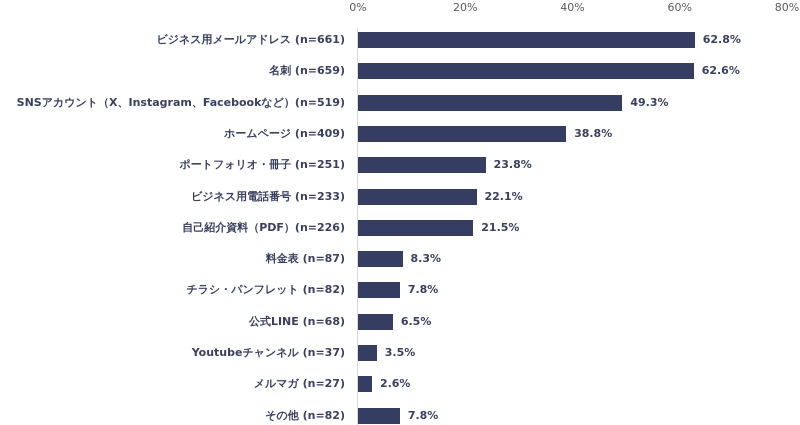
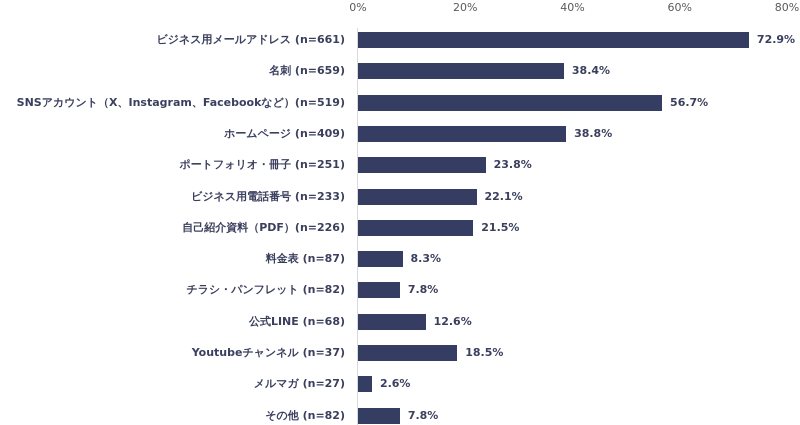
ビジネス用メールアドレス (n=661): 62.8% -> 72.9%
名刺 (n=659): 62.6% -> 38.4%
SNSアカウント（X、Instagram、Facebookなど）(n=519): 49.3% -> 56.7%
公式LINE (n=68): 6.5% -> 12.6%
Youtubeチャンネル (n=37): 3.5% -> 18.5%
